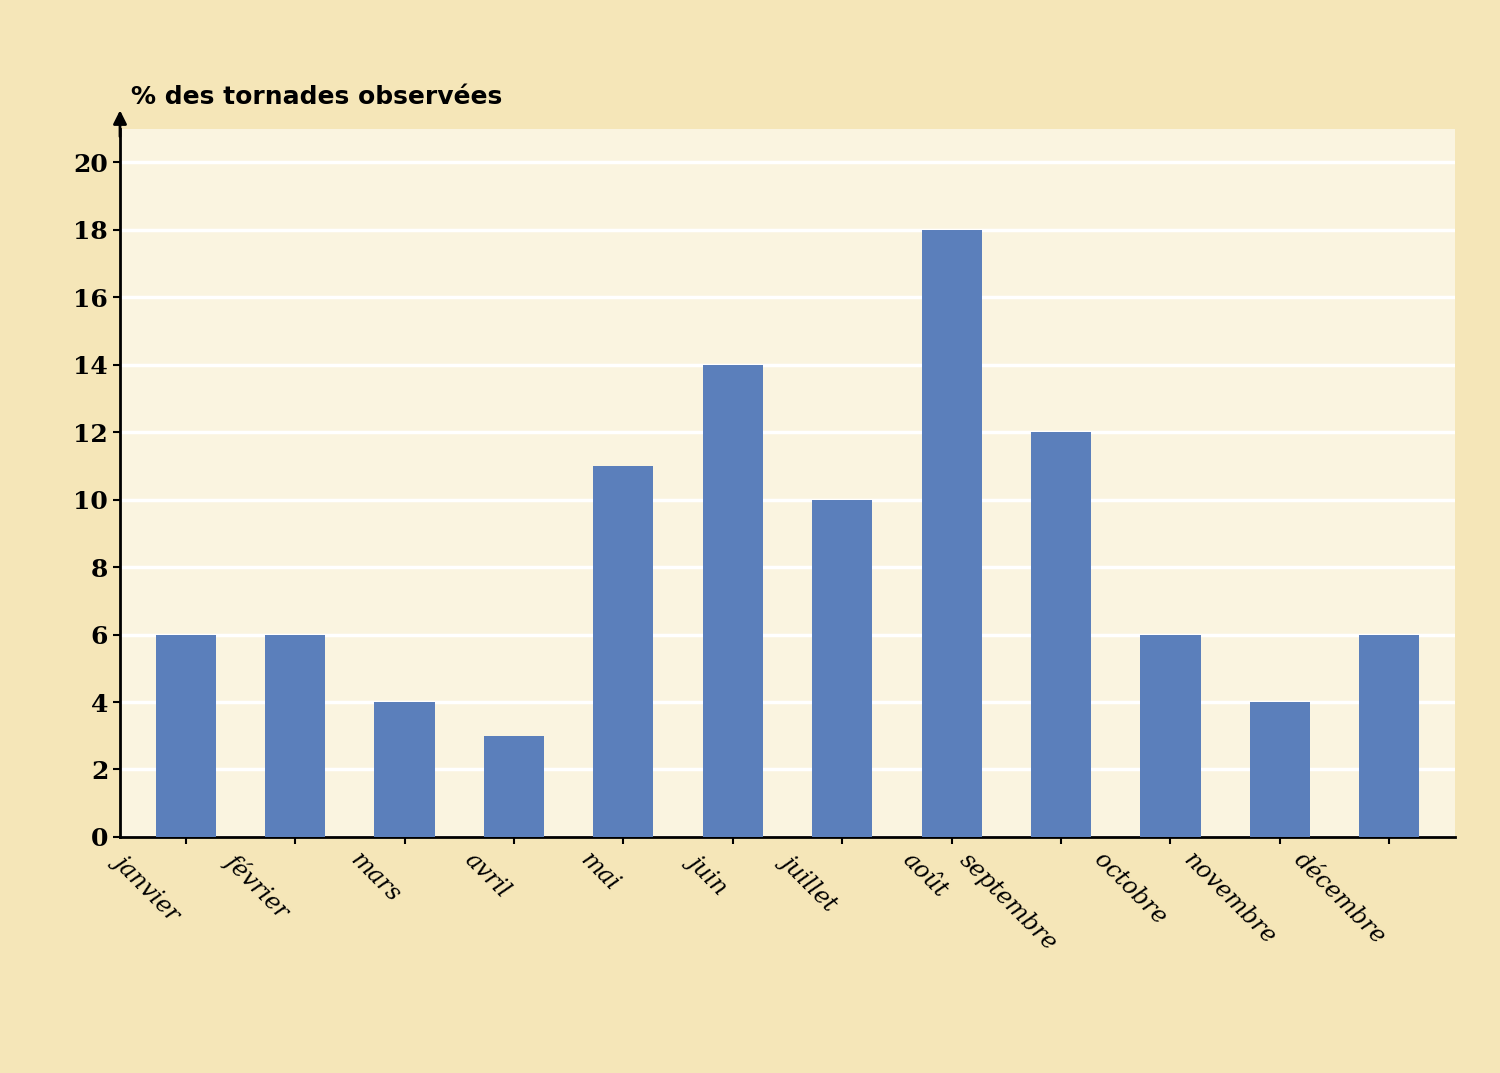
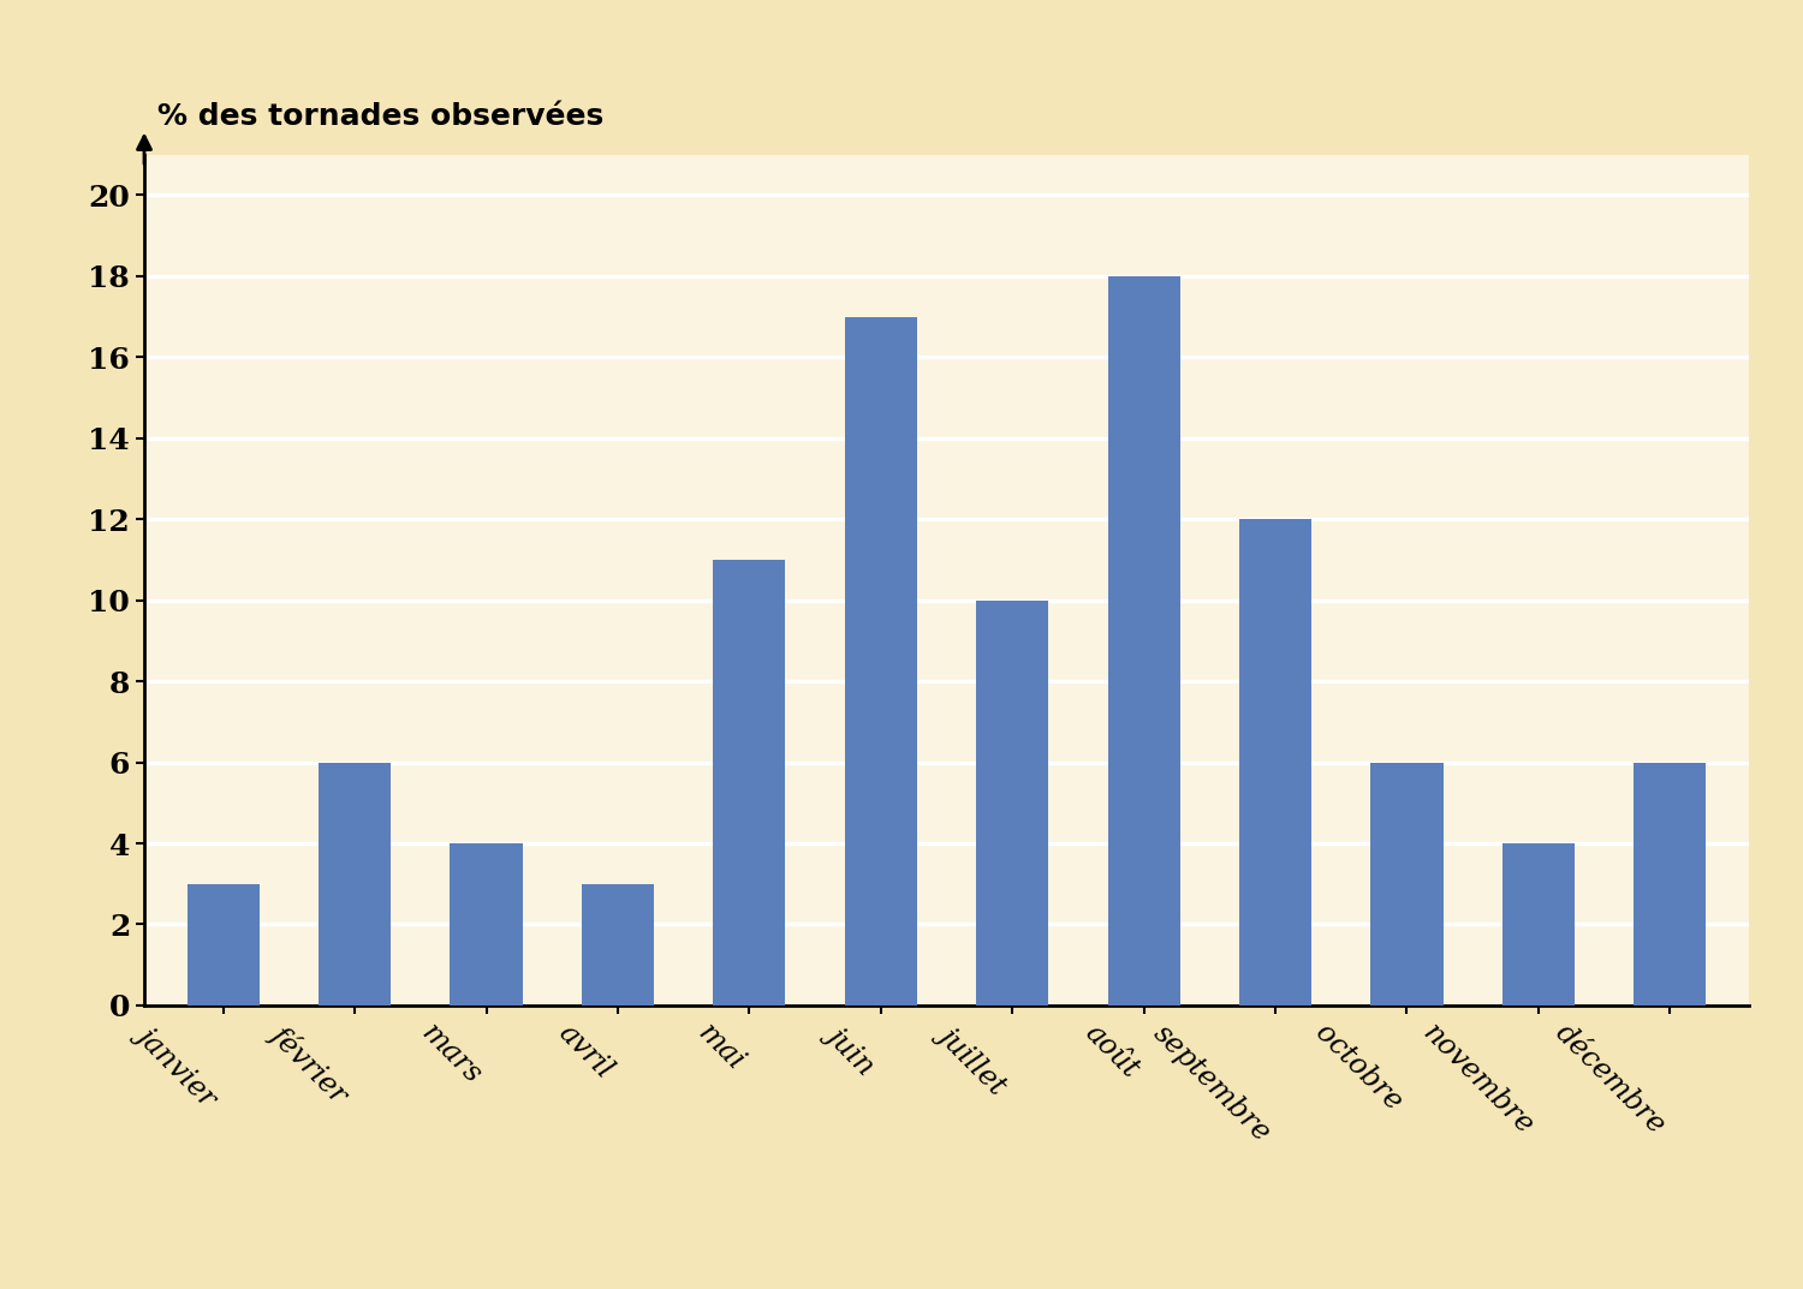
janvier: 6 -> 3
juin: 14 -> 17
